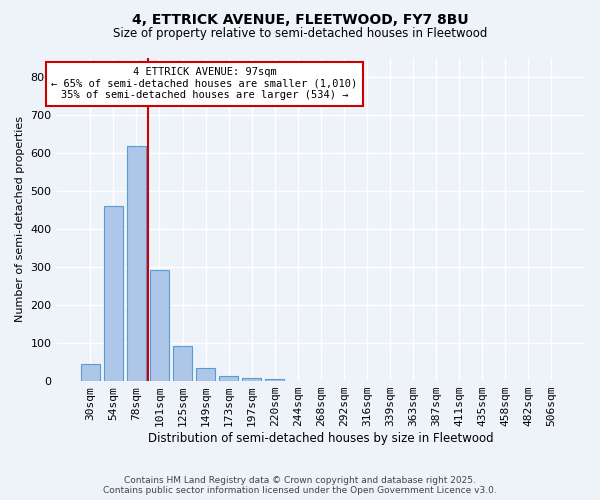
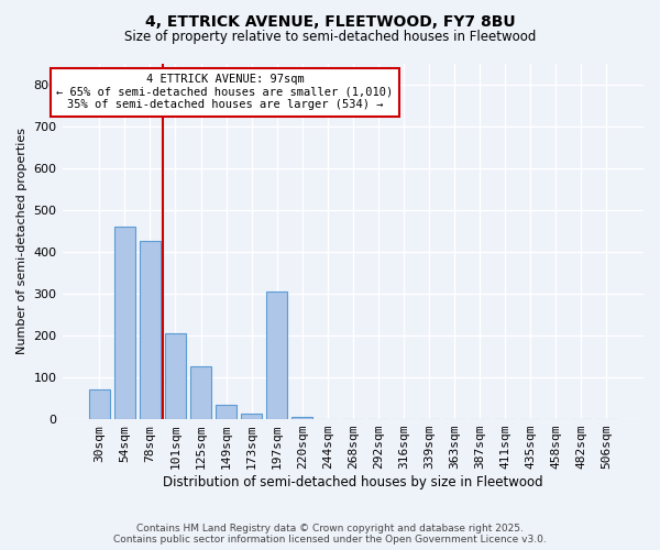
30sqm: 44 -> 70
78sqm: 617 -> 425
101sqm: 291 -> 205
125sqm: 93 -> 125
197sqm: 7 -> 305
